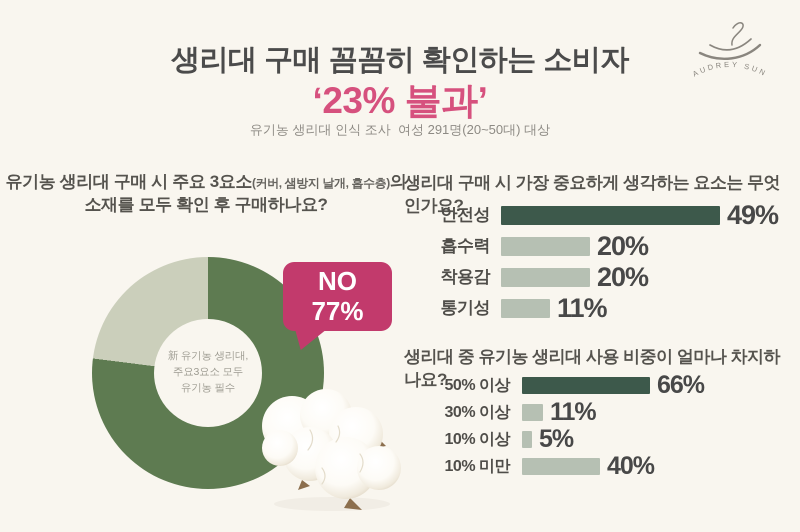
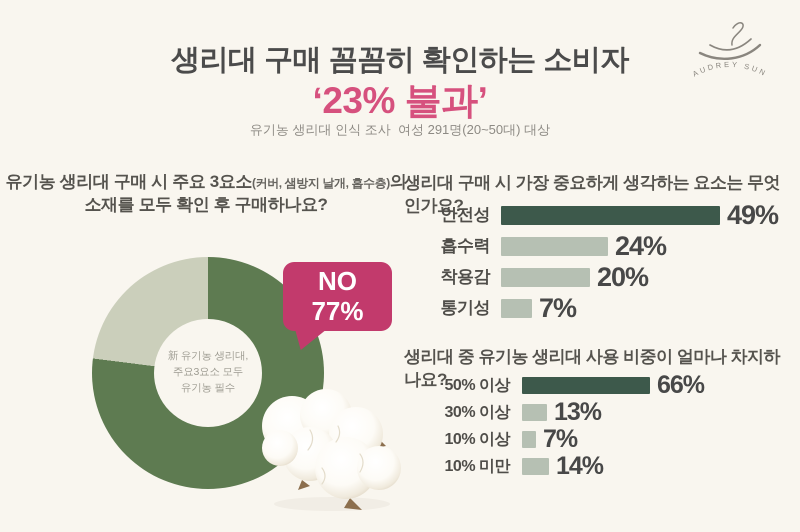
생리대 구매 시 가장 중요하게 생각하는 요소는 무엇인가요?/흡수력: 20% -> 24%
생리대 구매 시 가장 중요하게 생각하는 요소는 무엇인가요?/통기성: 11% -> 7%
생리대 중 유기농 생리대 사용 비중이 얼마나 차지하나요?/30% 이상: 11% -> 13%
생리대 중 유기농 생리대 사용 비중이 얼마나 차지하나요?/10% 이상: 5% -> 7%
생리대 중 유기농 생리대 사용 비중이 얼마나 차지하나요?/10% 미만: 40% -> 14%
